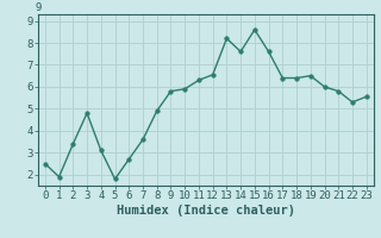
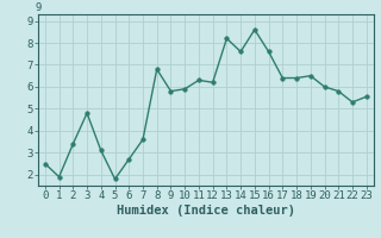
8: 4.9 -> 6.8
12: 6.5 -> 6.2
